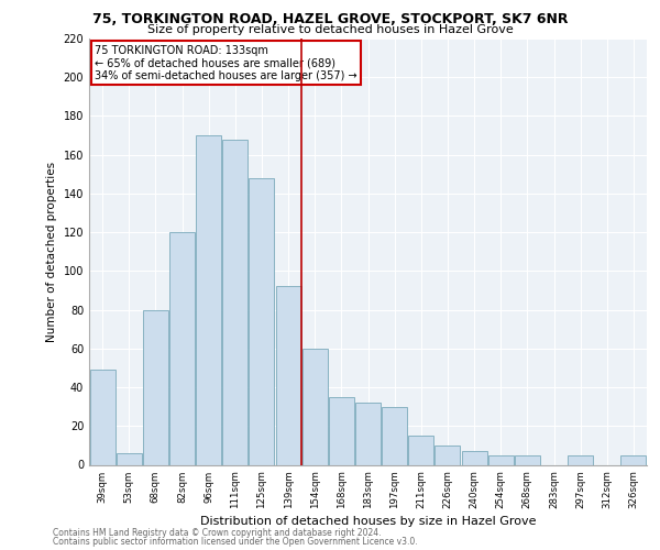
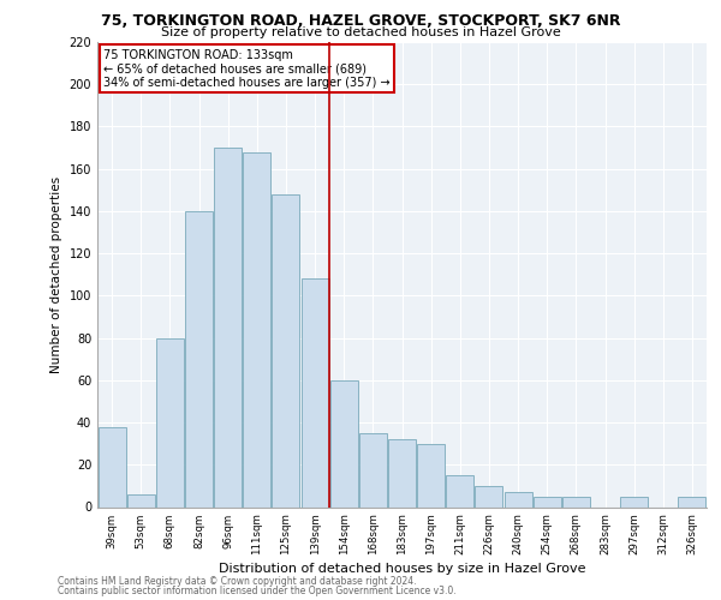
39sqm: 49 -> 38
82sqm: 120 -> 140
139sqm: 92 -> 108
